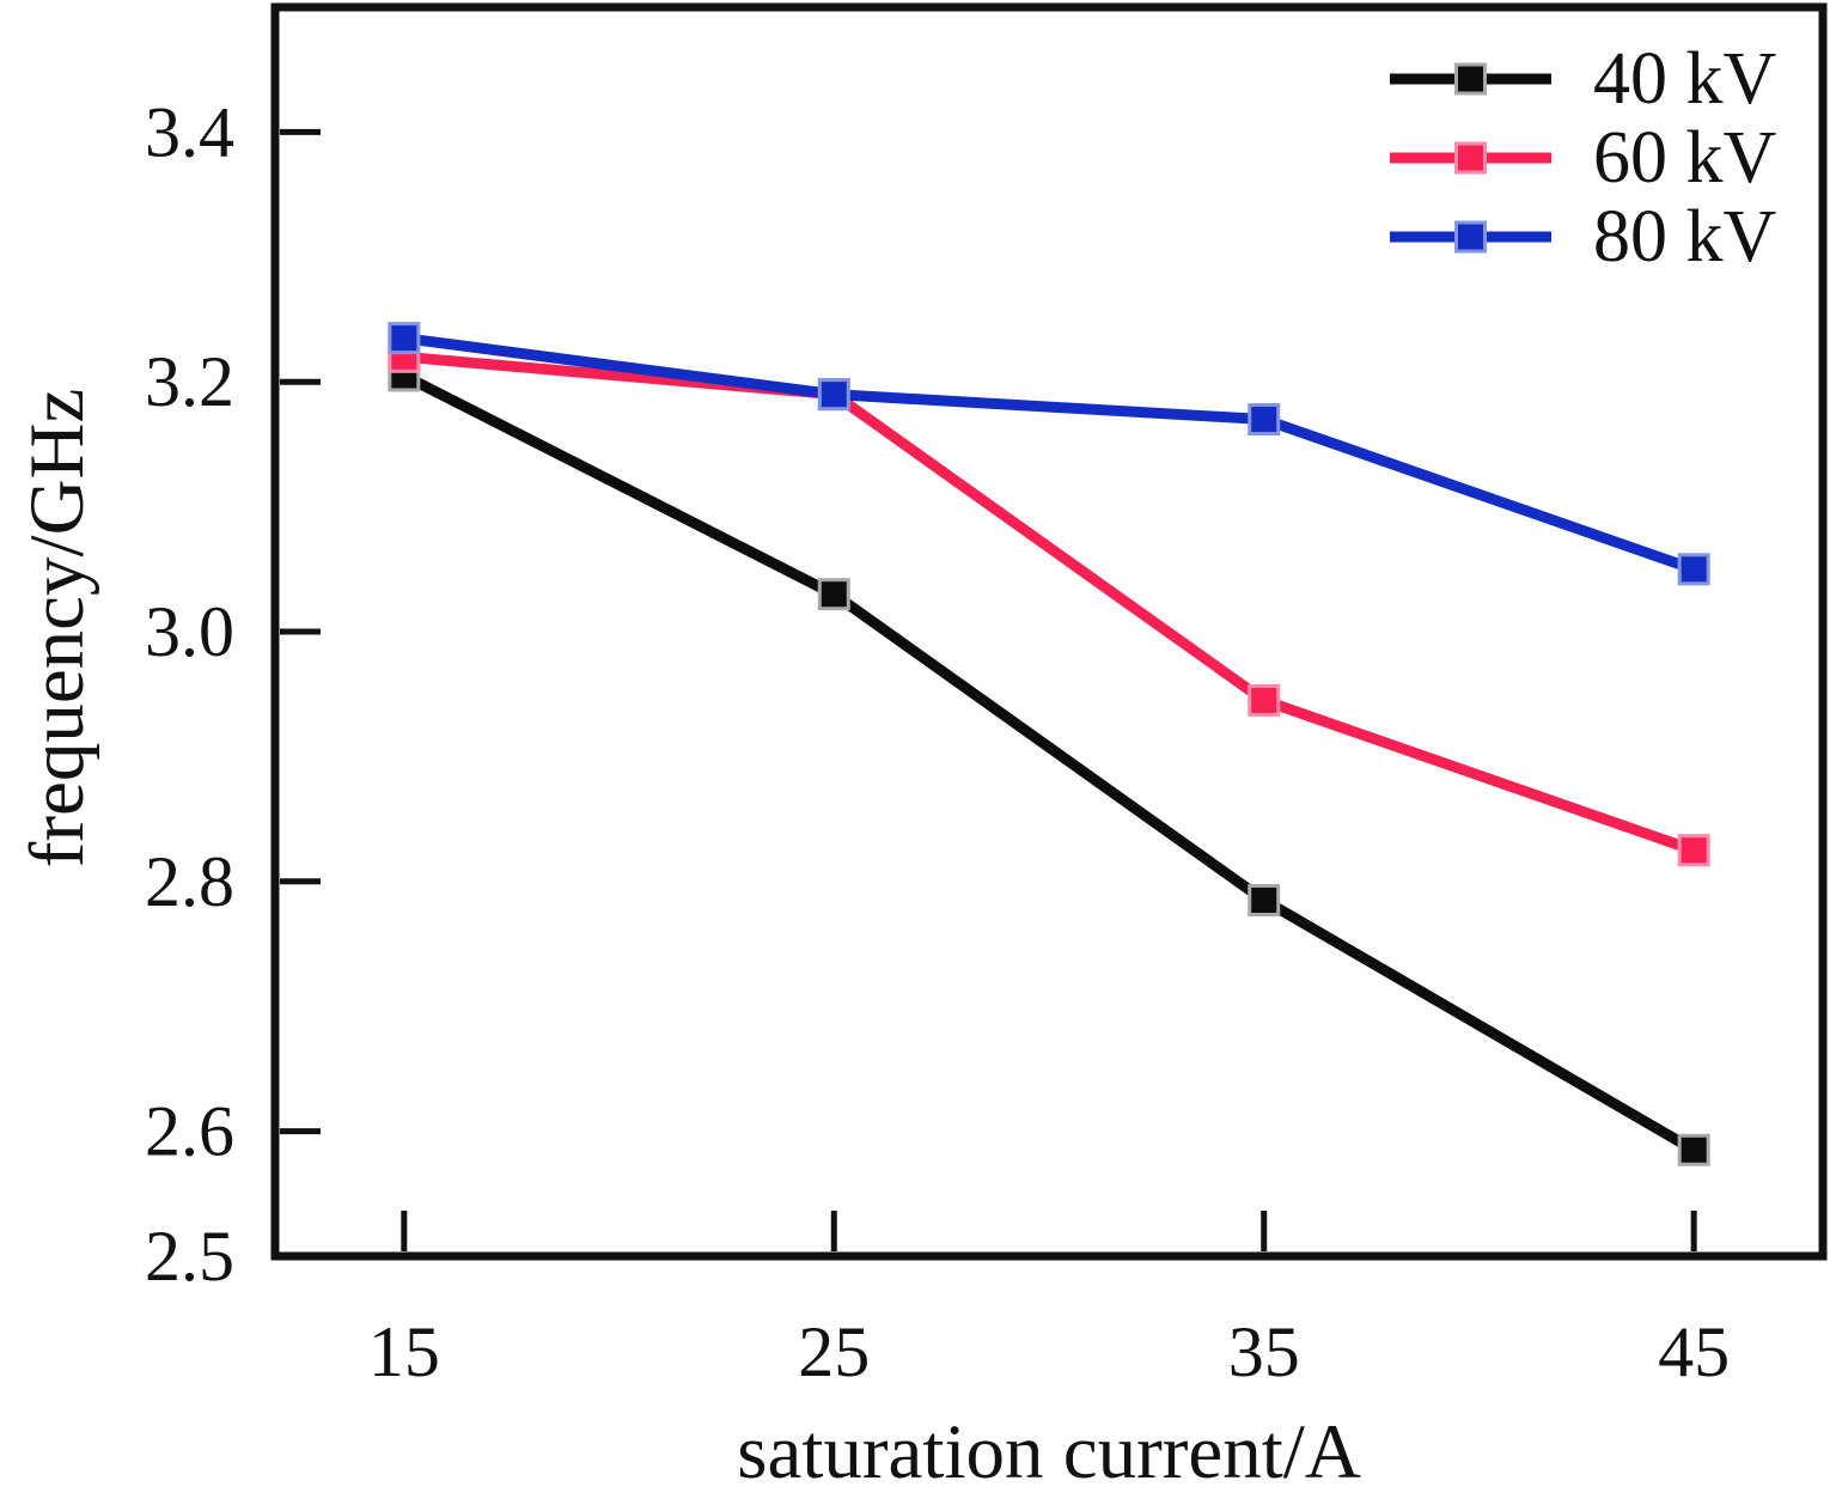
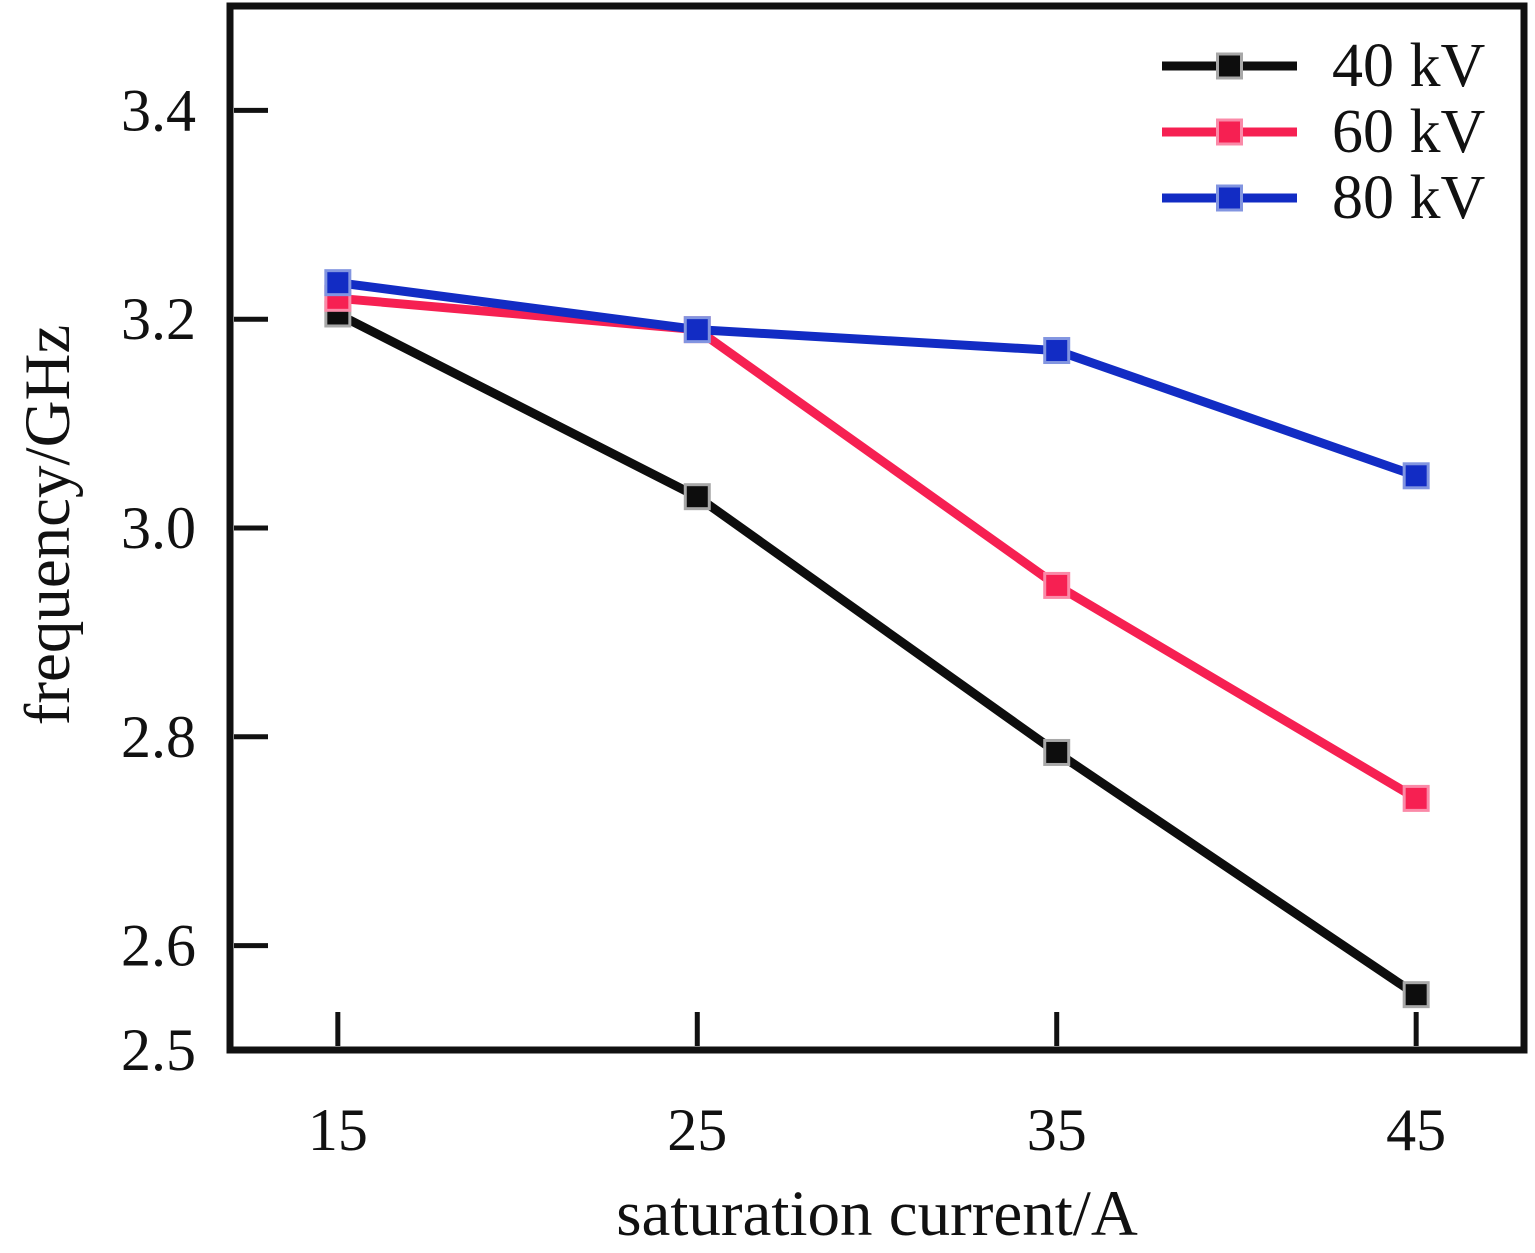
40 kV/45: 2.585 -> 2.553
60 kV/45: 2.825 -> 2.741
